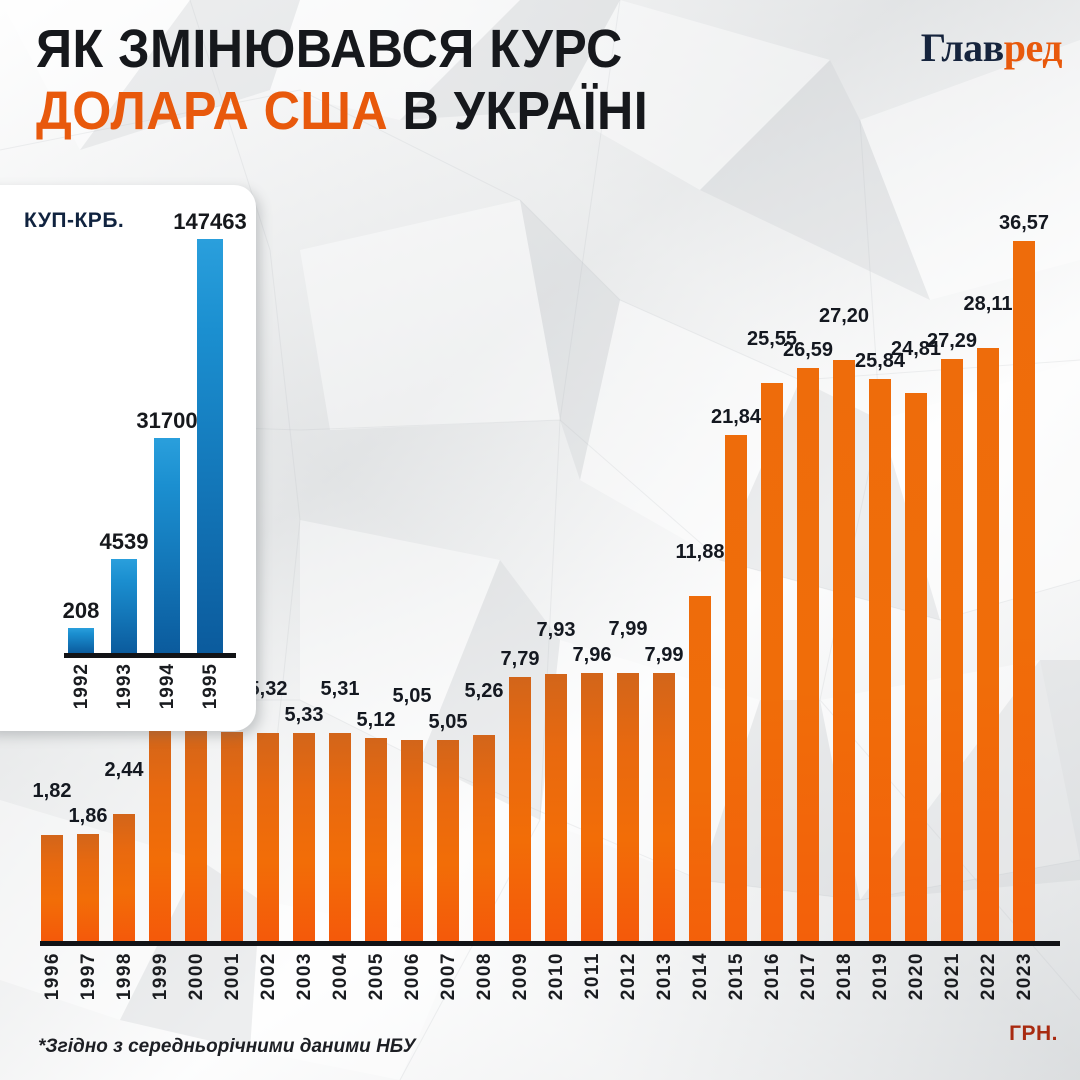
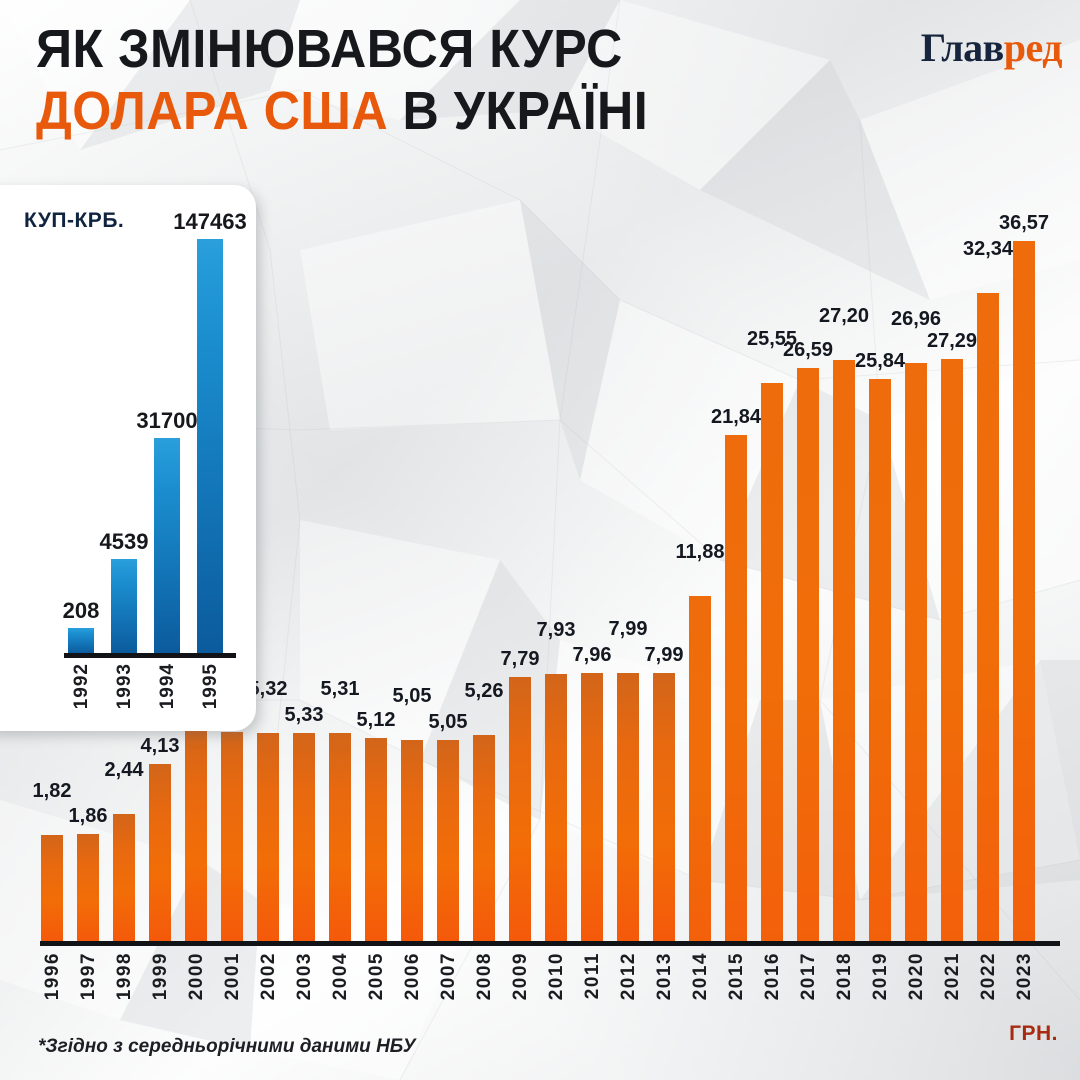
ЯК ЗМІНЮВАВСЯ КУРС ДОЛАРА США В УКРАЇНІ/1999: 5,46 -> 4,13
ЯК ЗМІНЮВАВСЯ КУРС ДОЛАРА США В УКРАЇНІ/2020: 24,81 -> 26,96
ЯК ЗМІНЮВАВСЯ КУРС ДОЛАРА США В УКРАЇНІ/2022: 28,11 -> 32,34
